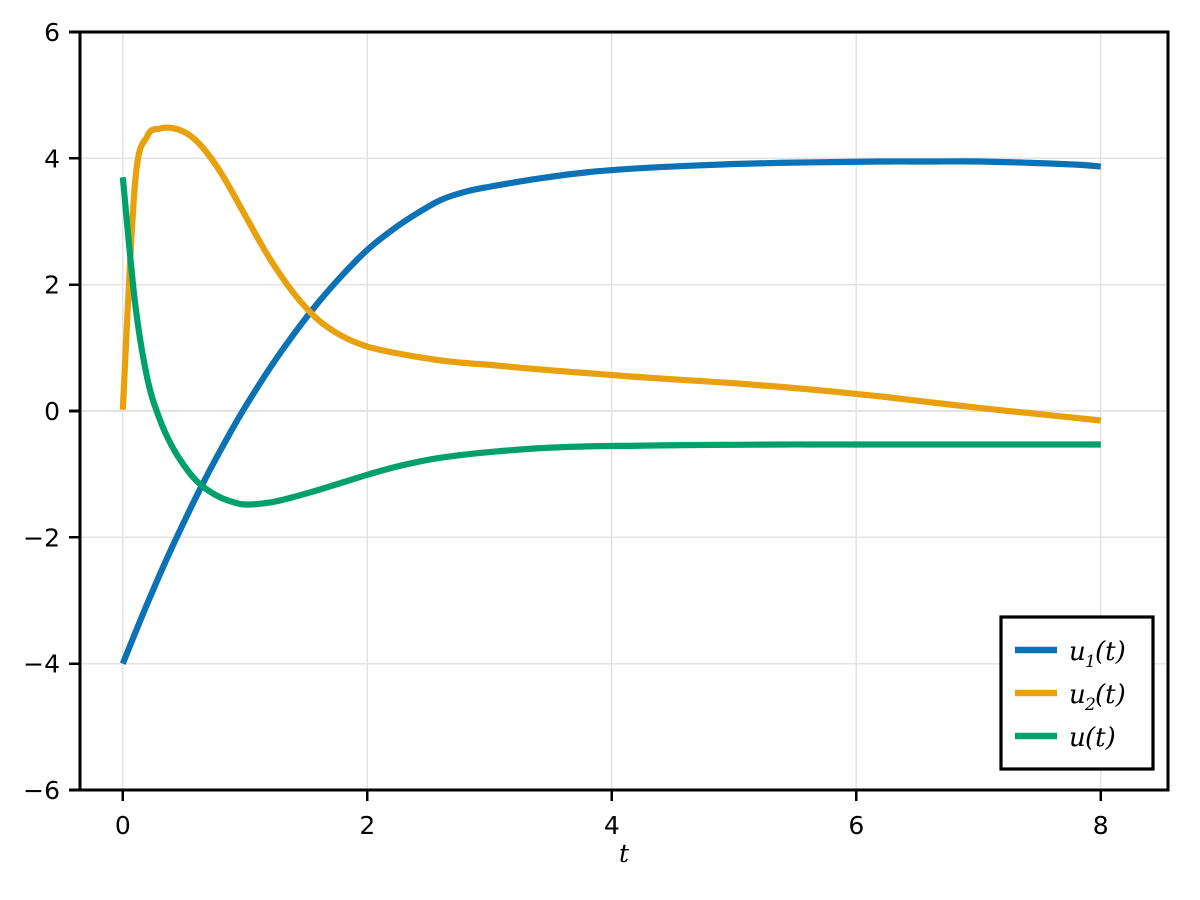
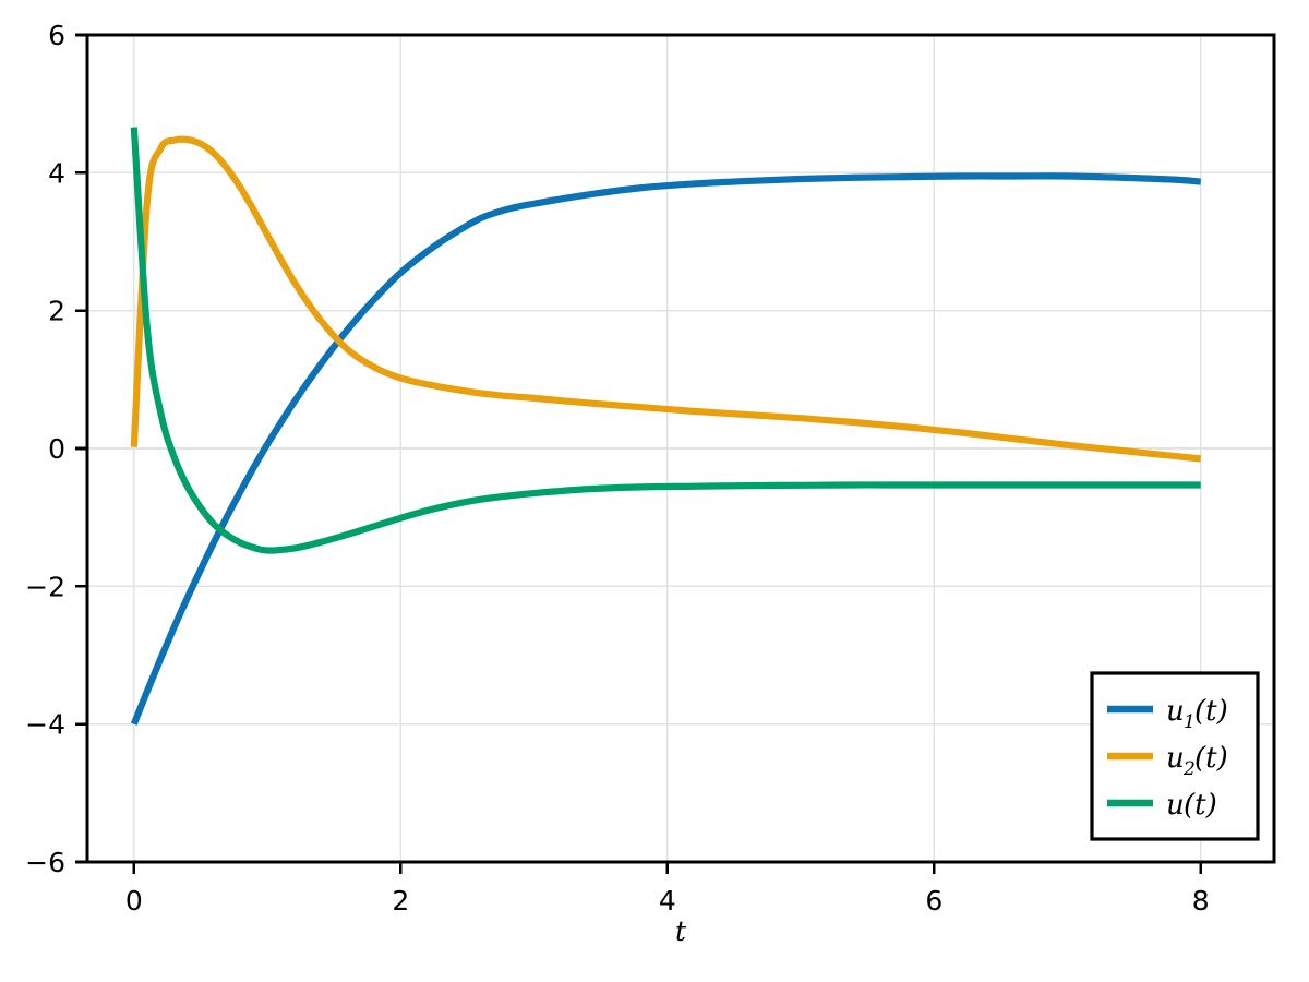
u(t)/0: 3.7 -> 4.7
